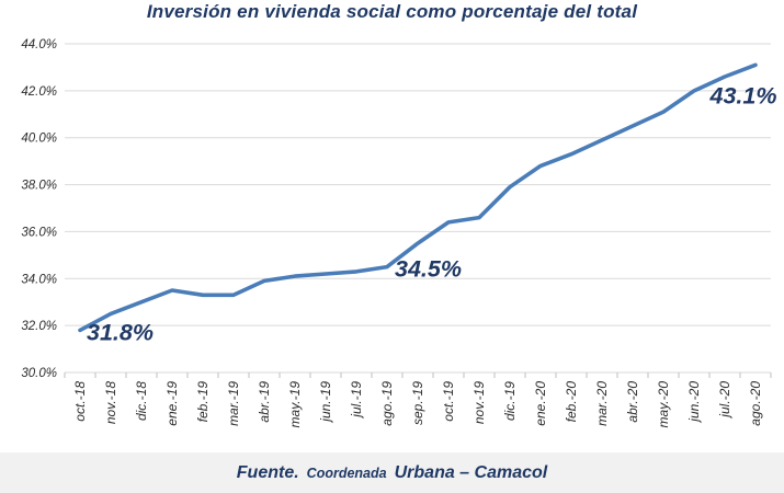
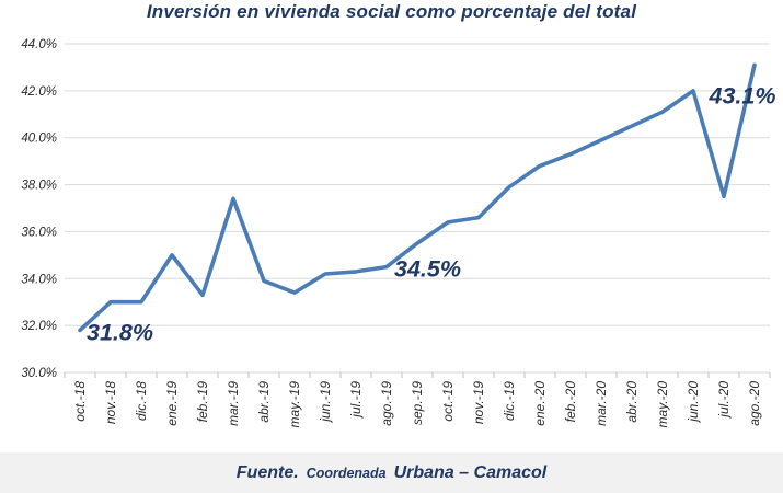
nov.-18: 32.5% -> 33.0%
ene.-19: 33.5% -> 35.0%
mar.-19: 33.3% -> 37.4%
may.-19: 34.1% -> 33.4%
jul.-20: 42.6% -> 37.5%
